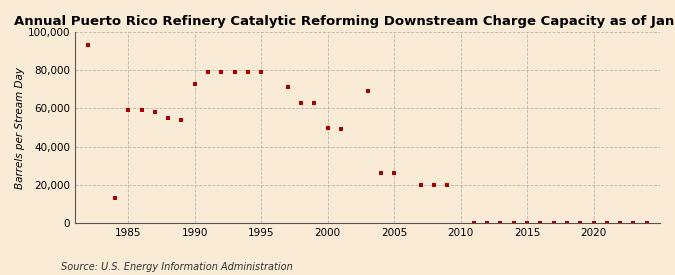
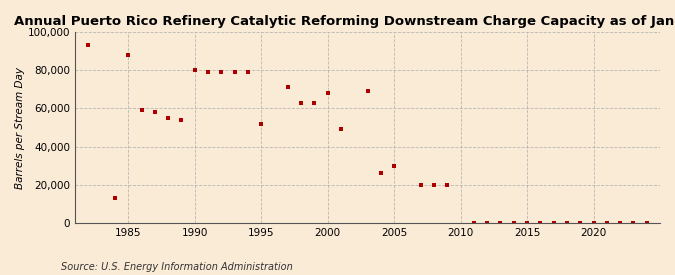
1985: 59,000 -> 88,000
1990: 73,000 -> 80,000
1995: 79,000 -> 52,000
2000: 50,000 -> 68,000
2005: 26,000 -> 30,000
